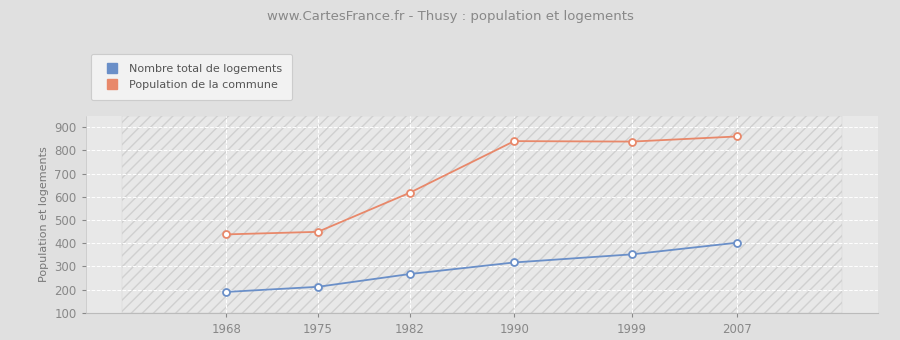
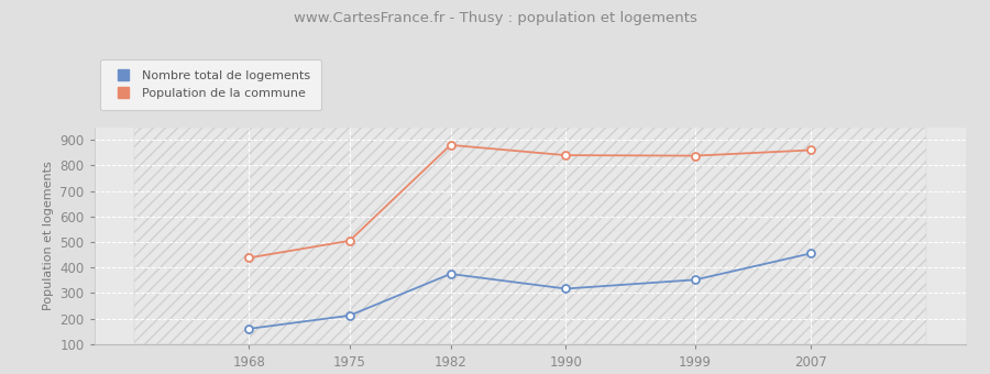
Nombre total de logements/1968: 190 -> 160
Population de la commune/1975: 449 -> 505
Nombre total de logements/1982: 267 -> 375
Population de la commune/1982: 617 -> 880
Nombre total de logements/2007: 402 -> 455
